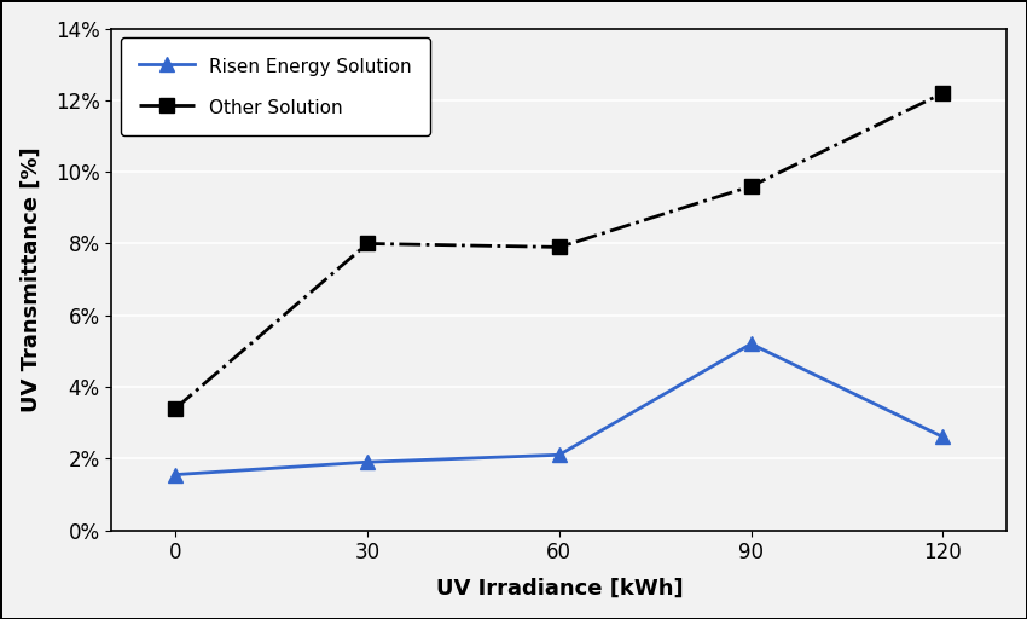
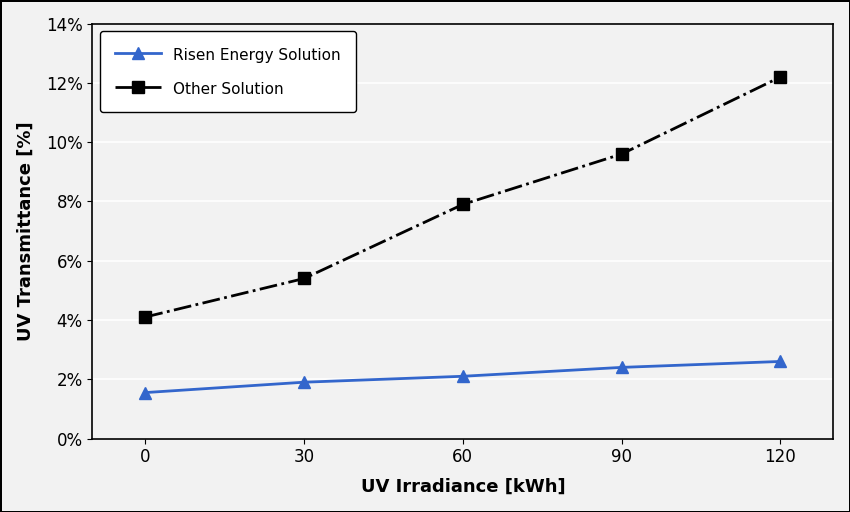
Other Solution/0: 3.4% -> 4.1%
Other Solution/30: 8.0% -> 5.4%
Risen Energy Solution/90: 5.20% -> 2.40%
